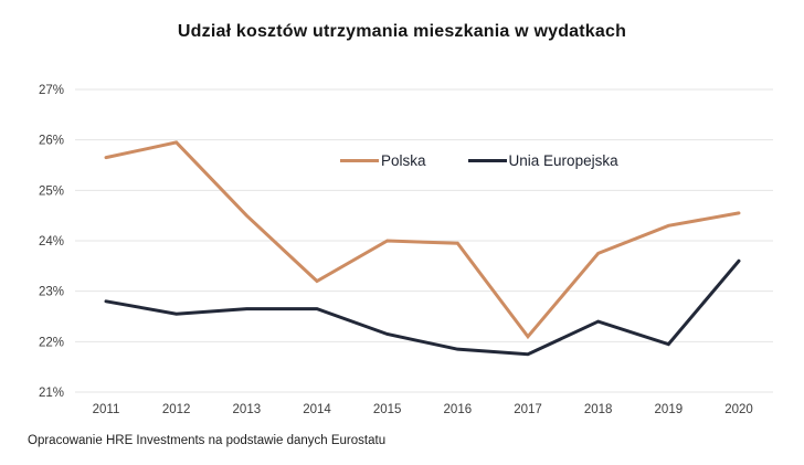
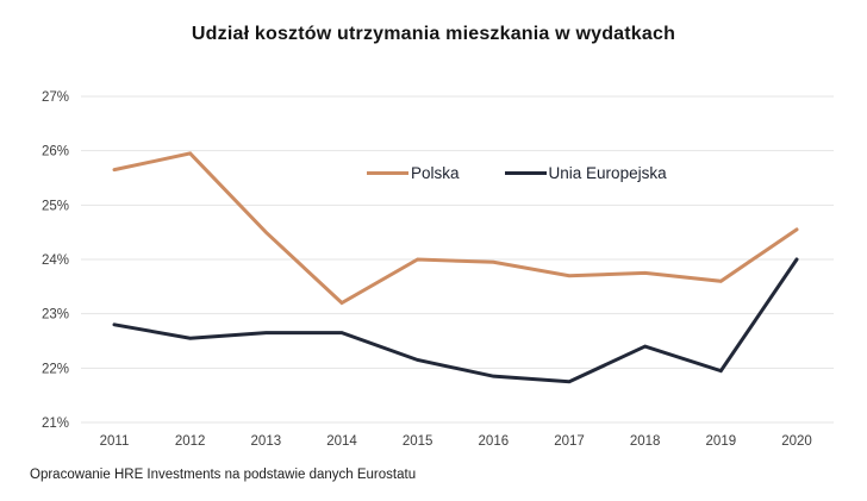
Polska/2017: 22.1% -> 23.7%
Polska/2019: 24.3% -> 23.6%
Unia Europejska/2020: 23.6% -> 24.0%
